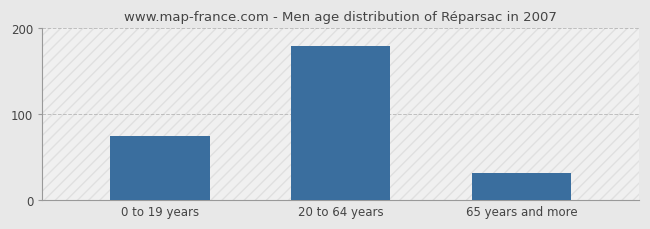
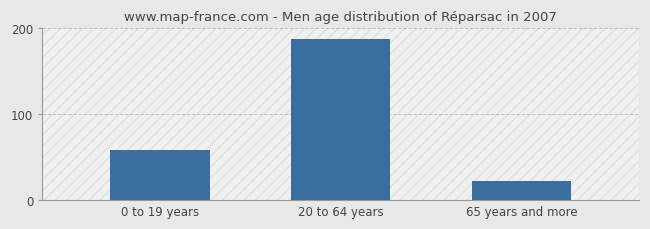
0 to 19 years: 75 -> 58
20 to 64 years: 180 -> 188
65 years and more: 32 -> 22
